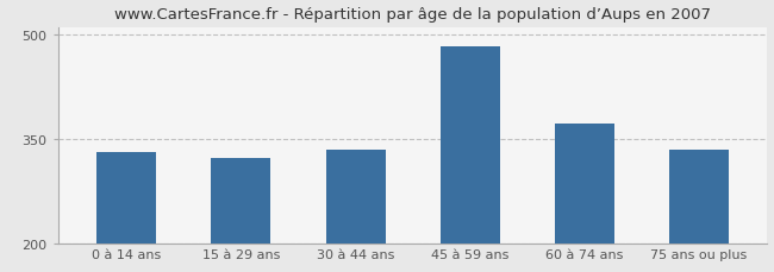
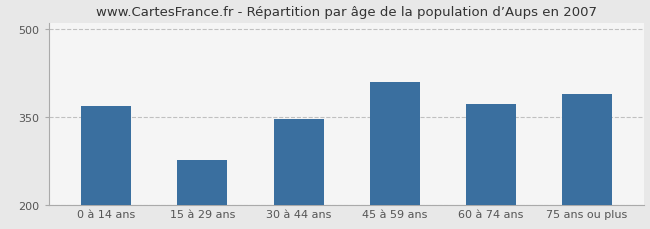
0 à 14 ans: 330 -> 368
15 à 29 ans: 322 -> 276
30 à 44 ans: 335 -> 346
45 à 59 ans: 482 -> 410
75 ans ou plus: 335 -> 388
